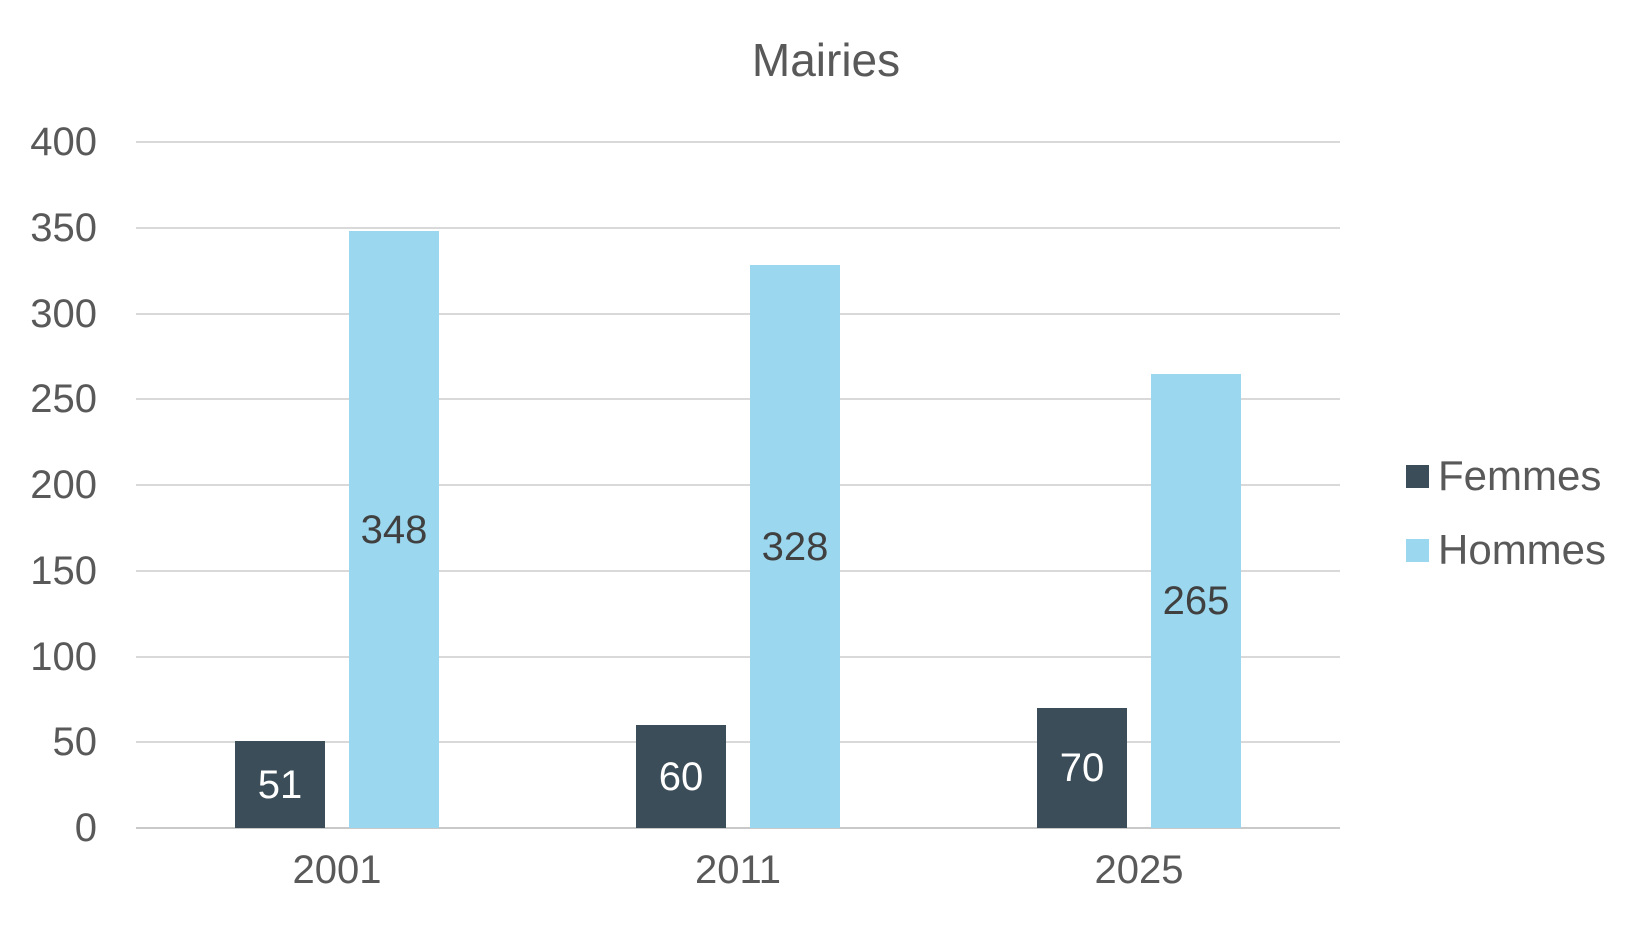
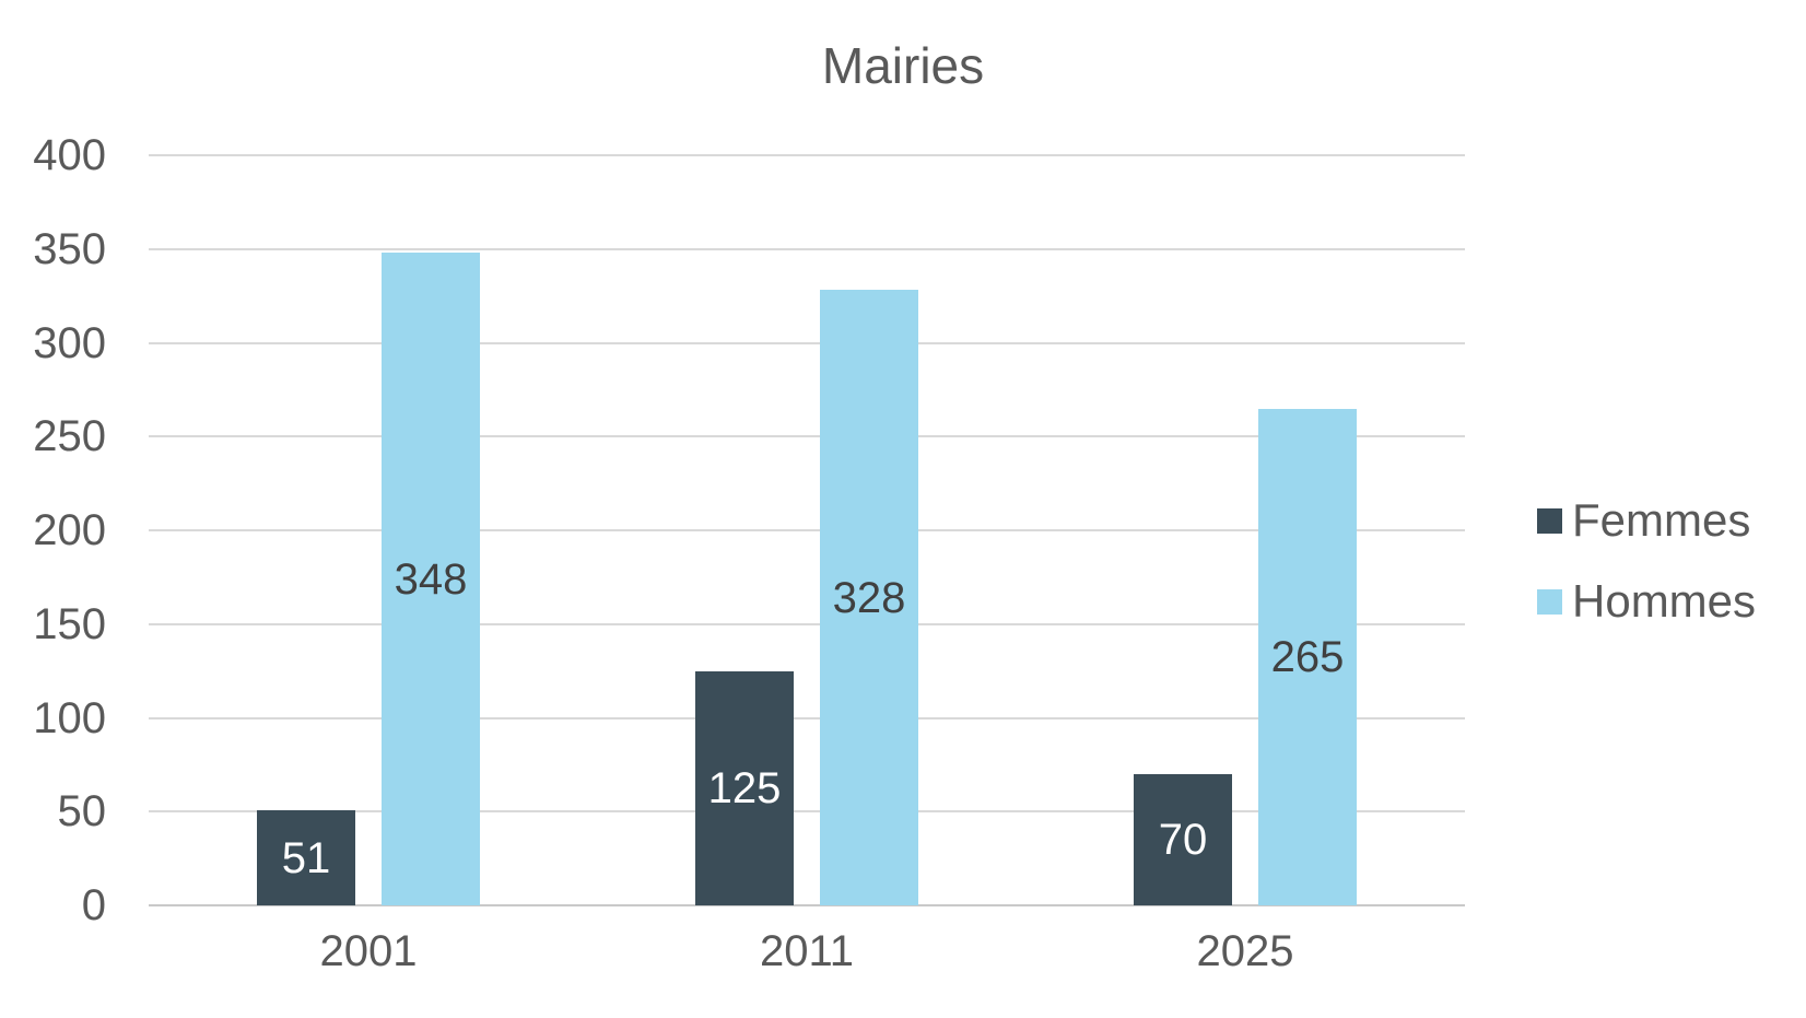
Femmes/2011: 60 -> 125
